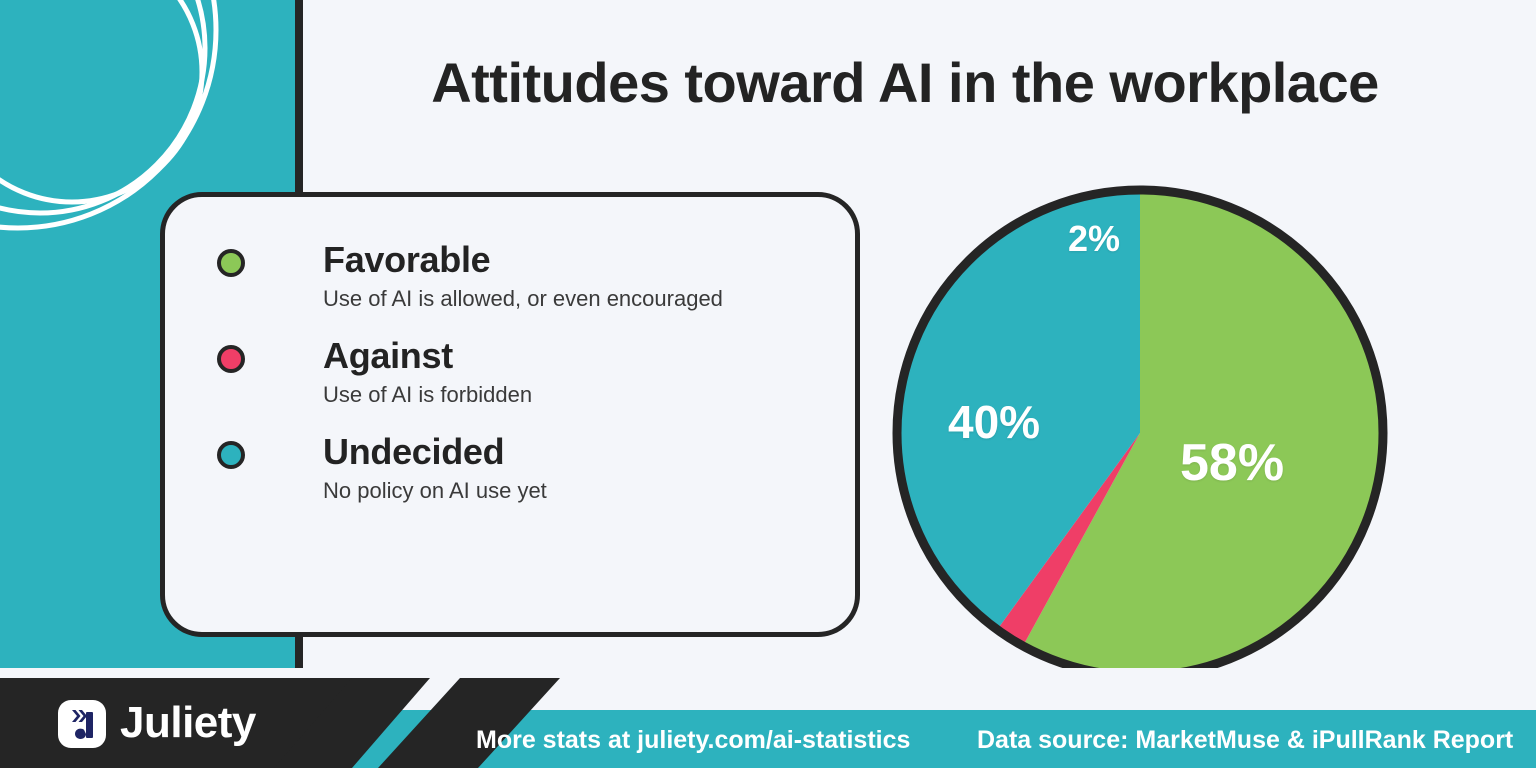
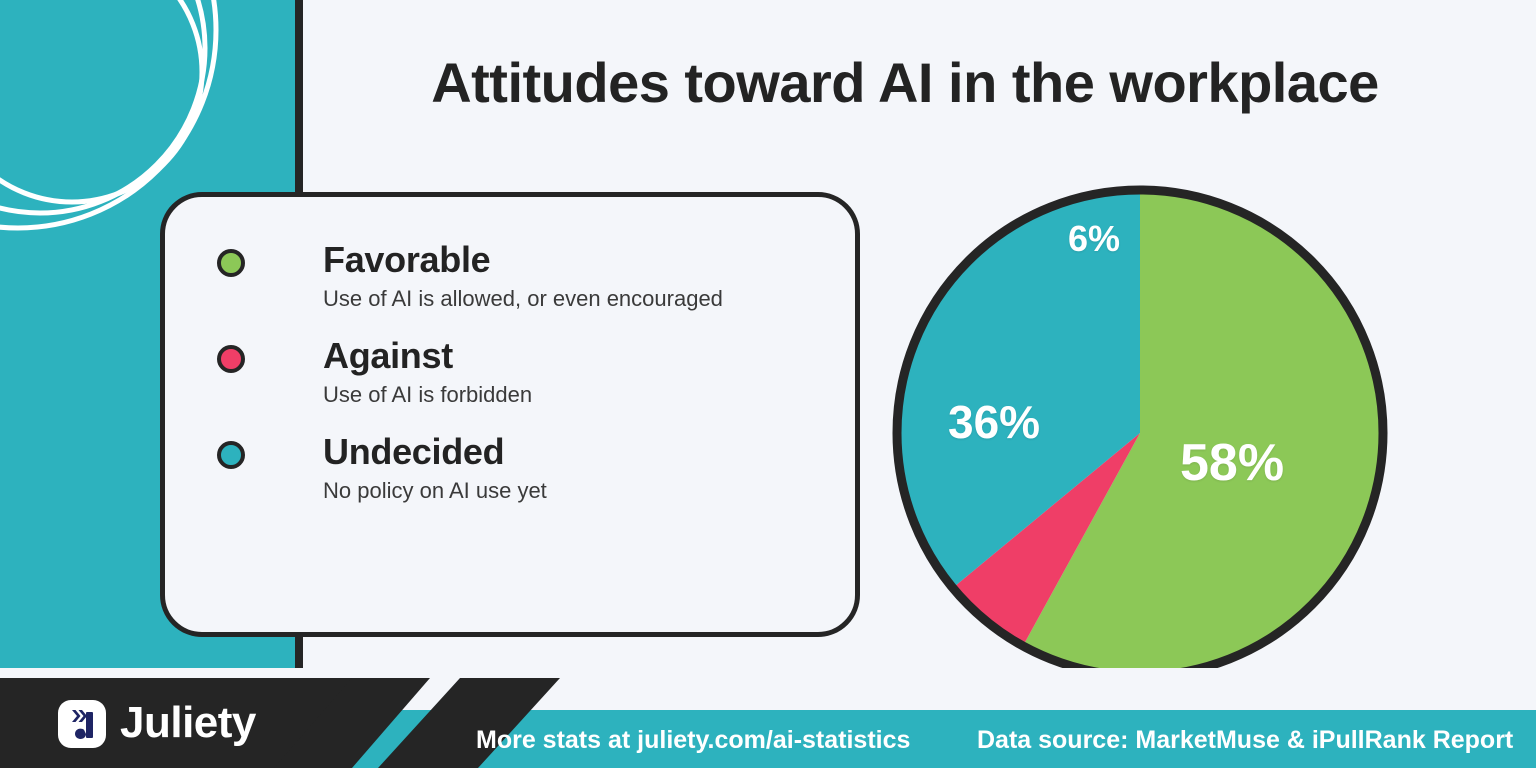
Against: 2% -> 6%
Undecided: 40% -> 36%
